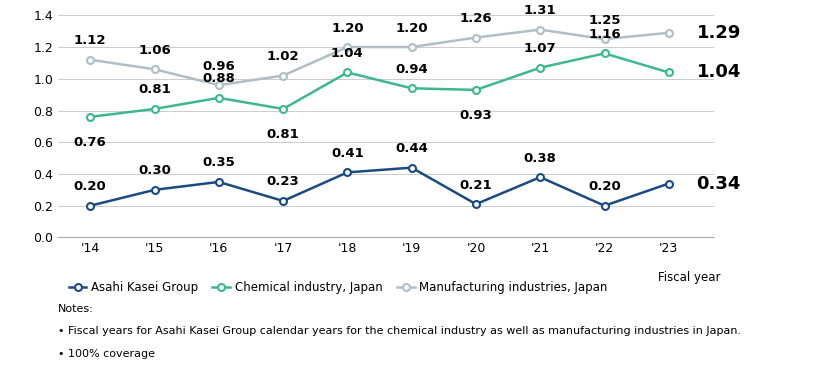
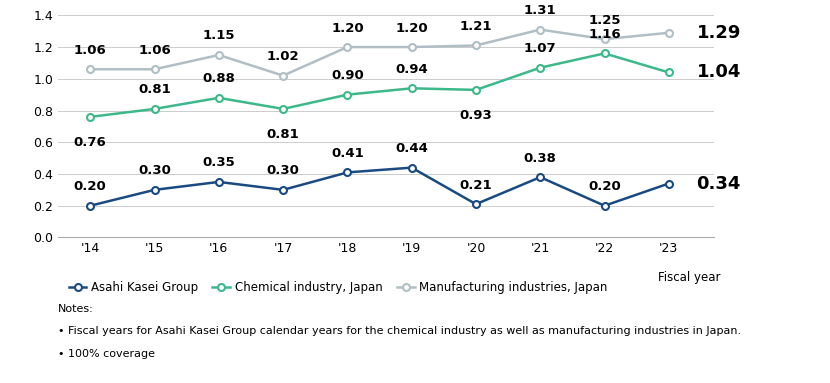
Manufacturing industries, Japan/'14: 1.12 -> 1.06
Manufacturing industries, Japan/'16: 0.96 -> 1.15
Asahi Kasei Group/'17: 0.23 -> 0.30
Chemical industry, Japan/'18: 1.04 -> 0.90
Manufacturing industries, Japan/'20: 1.26 -> 1.21
